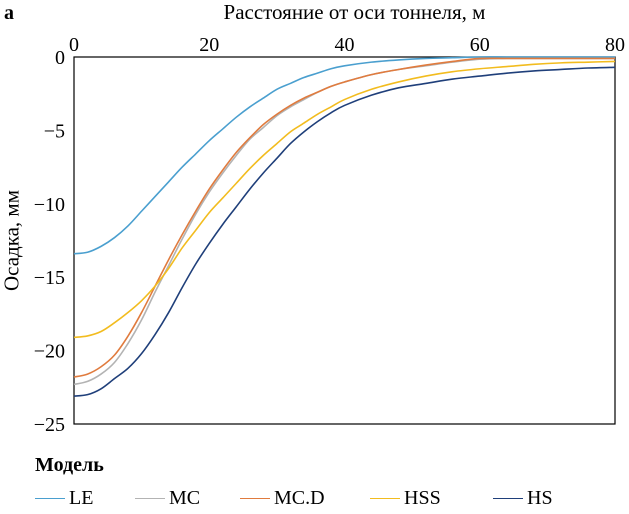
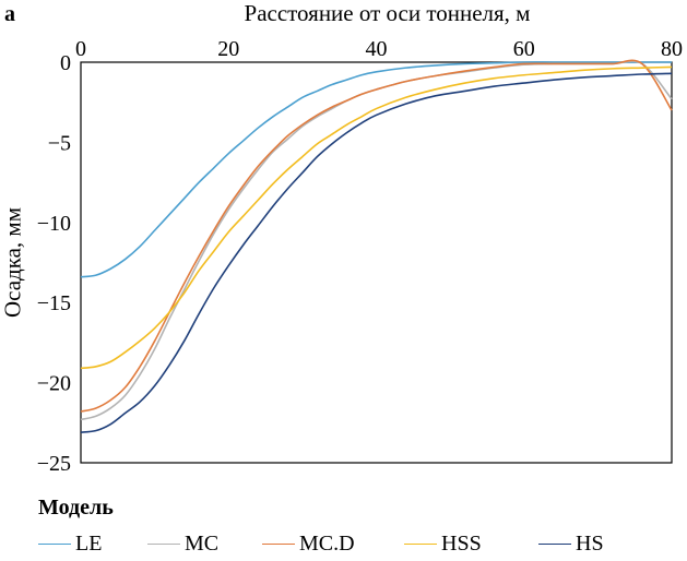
MC/80: -0.1 -> -2.3
MC.D/80: -0.1 -> -3.0
